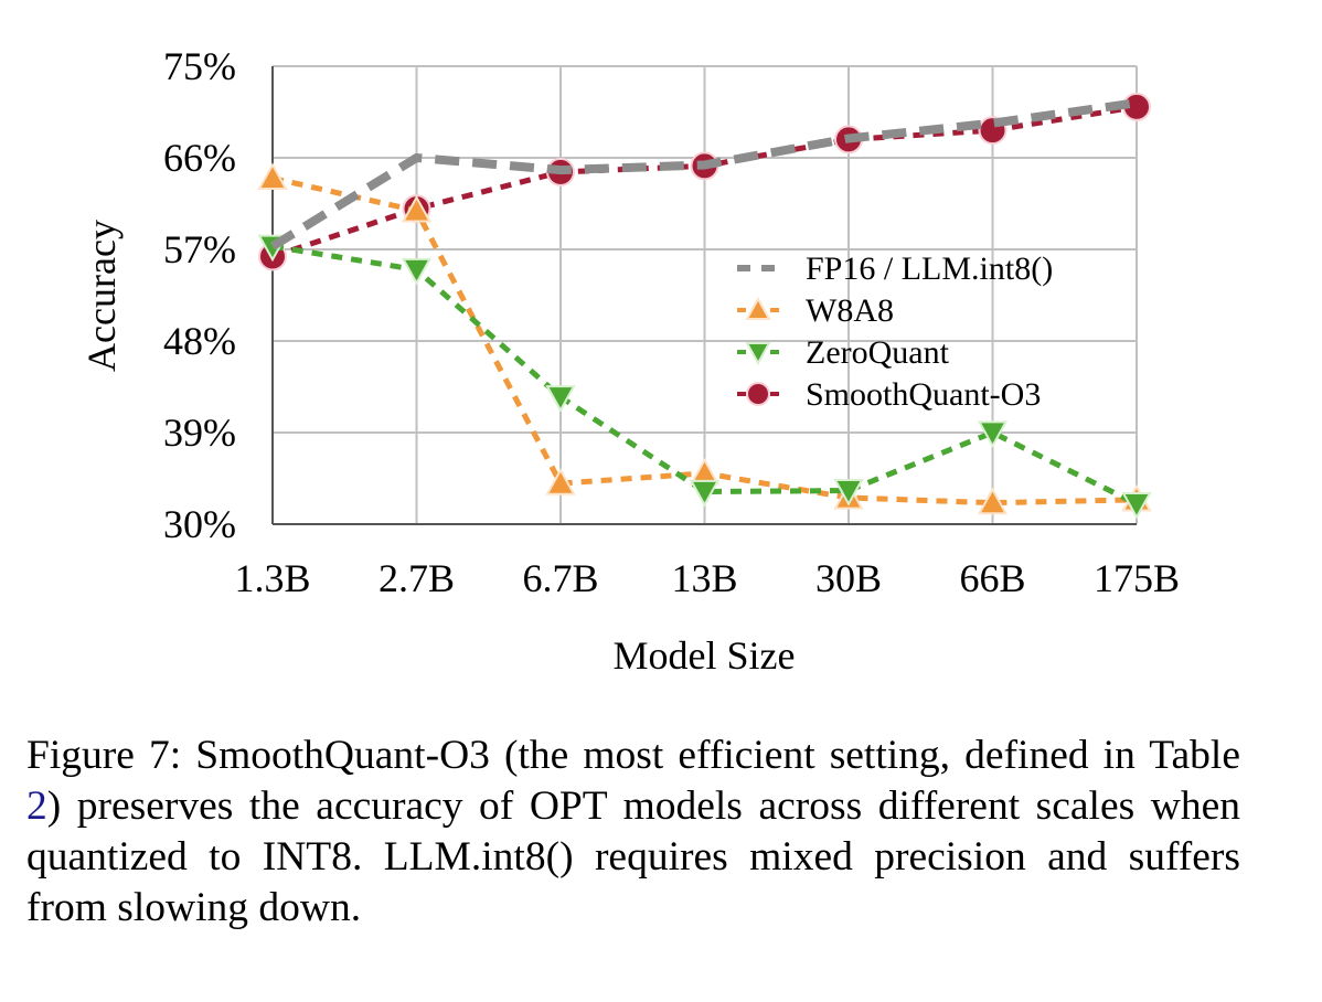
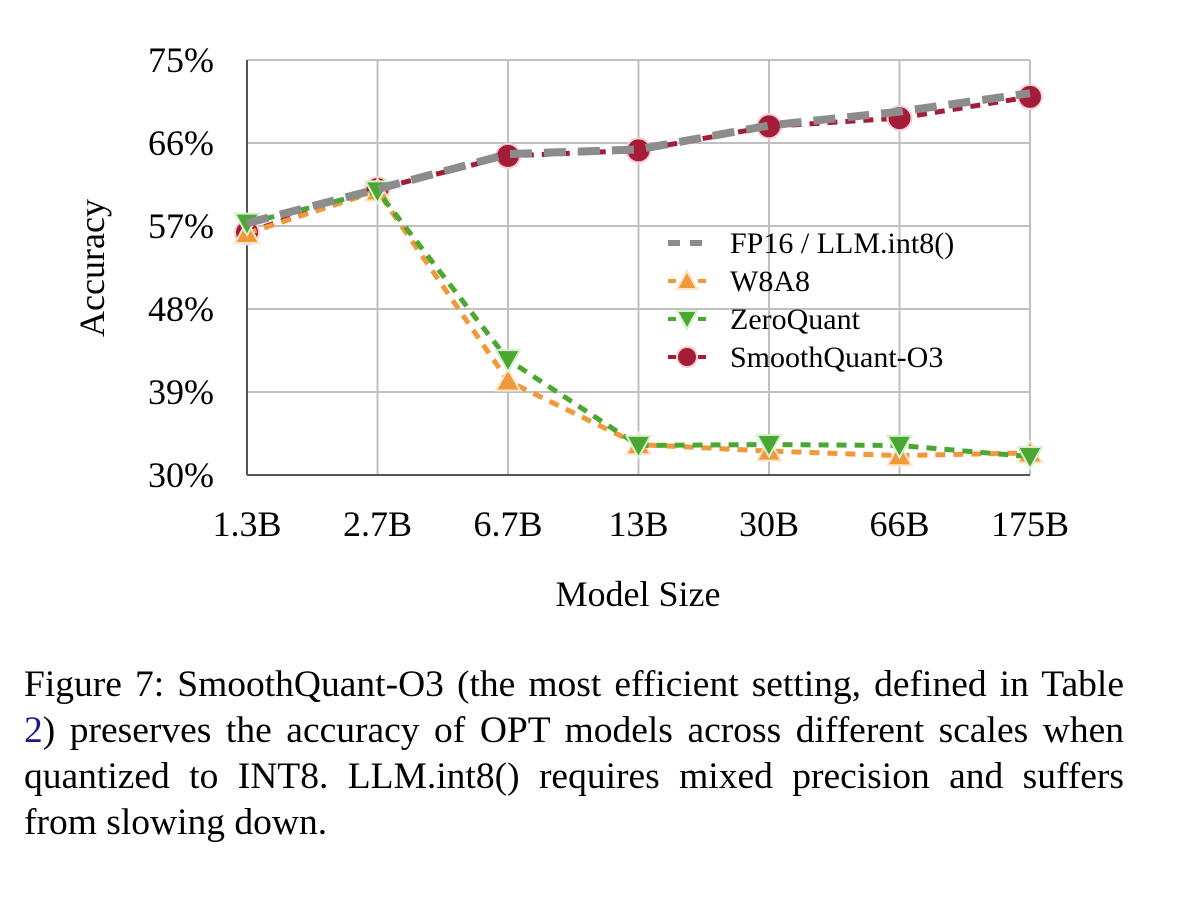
W8A8/1.3B: 64% -> 56%
FP16 / LLM.int8()/2.7B: 66% -> 61%
ZeroQuant/2.7B: 55% -> 61%
W8A8/6.7B: 34% -> 40%
W8A8/13B: 35% -> 33%
ZeroQuant/66B: 39% -> 33%
